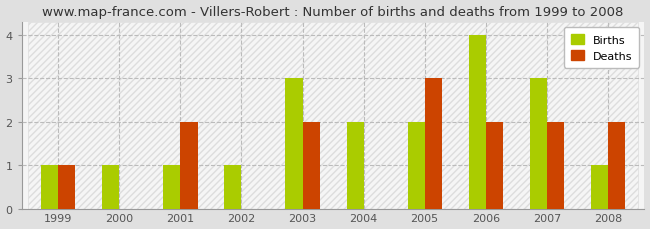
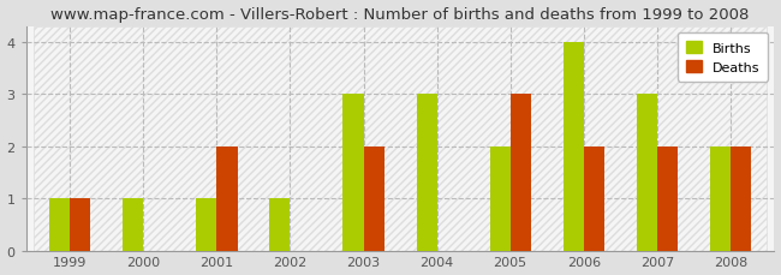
Births/2004: 2 -> 3
Births/2008: 1 -> 2
